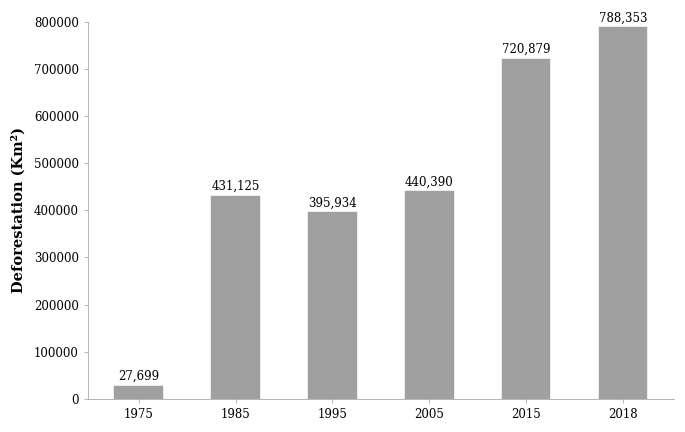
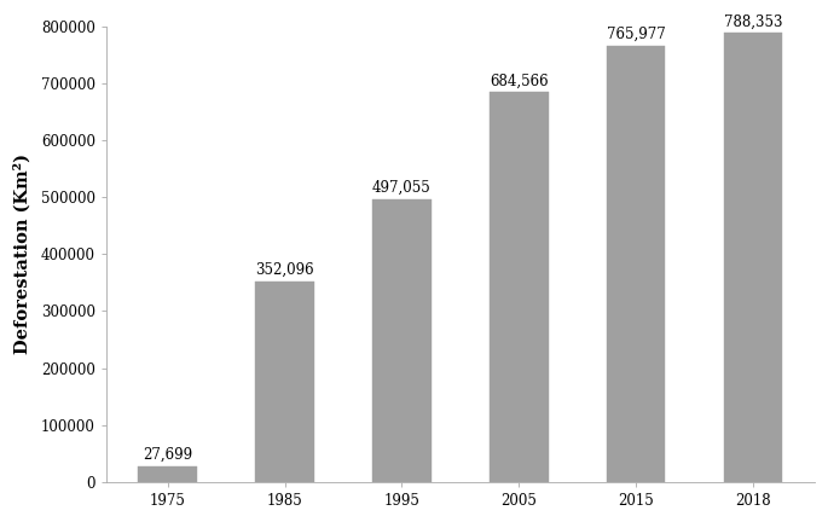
1985: 431,125 -> 352,096
1995: 395,934 -> 497,055
2005: 440,390 -> 684,566
2015: 720,879 -> 765,977
